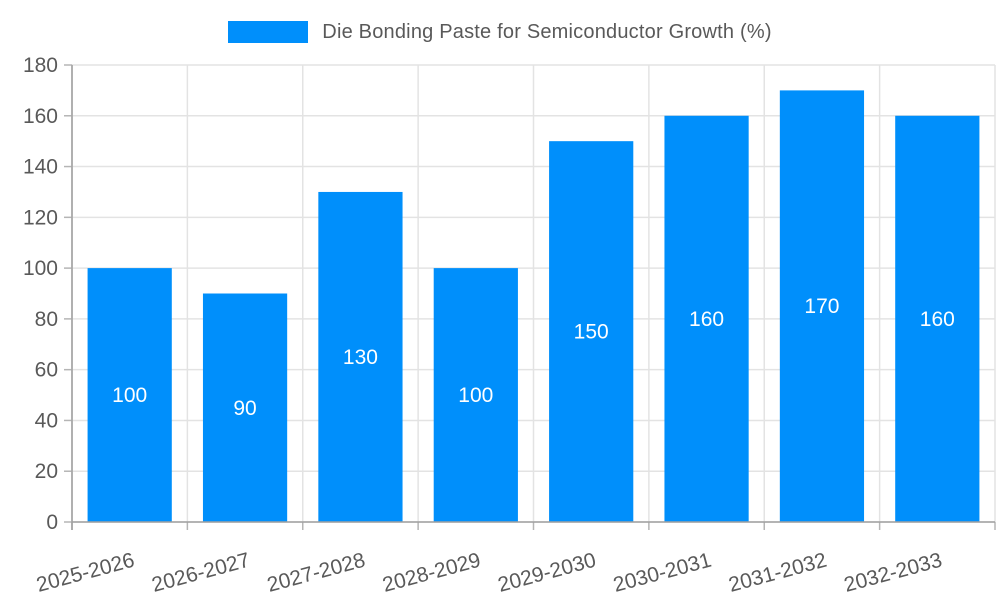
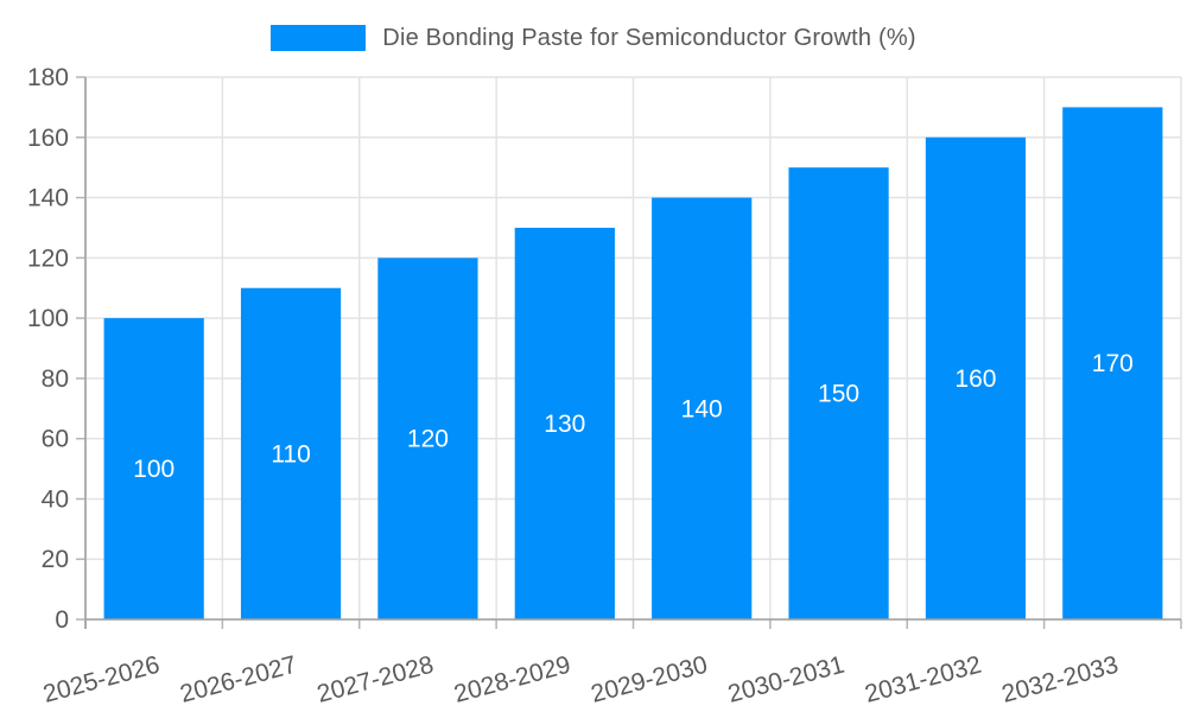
2026-2027: 90 -> 110
2027-2028: 130 -> 120
2028-2029: 100 -> 130
2029-2030: 150 -> 140
2030-2031: 160 -> 150
2031-2032: 170 -> 160
2032-2033: 160 -> 170
